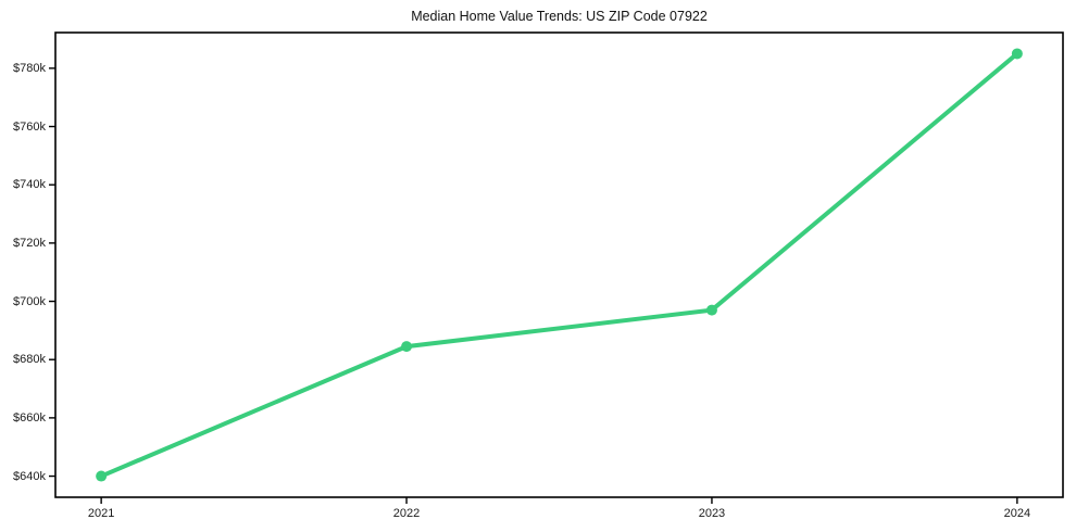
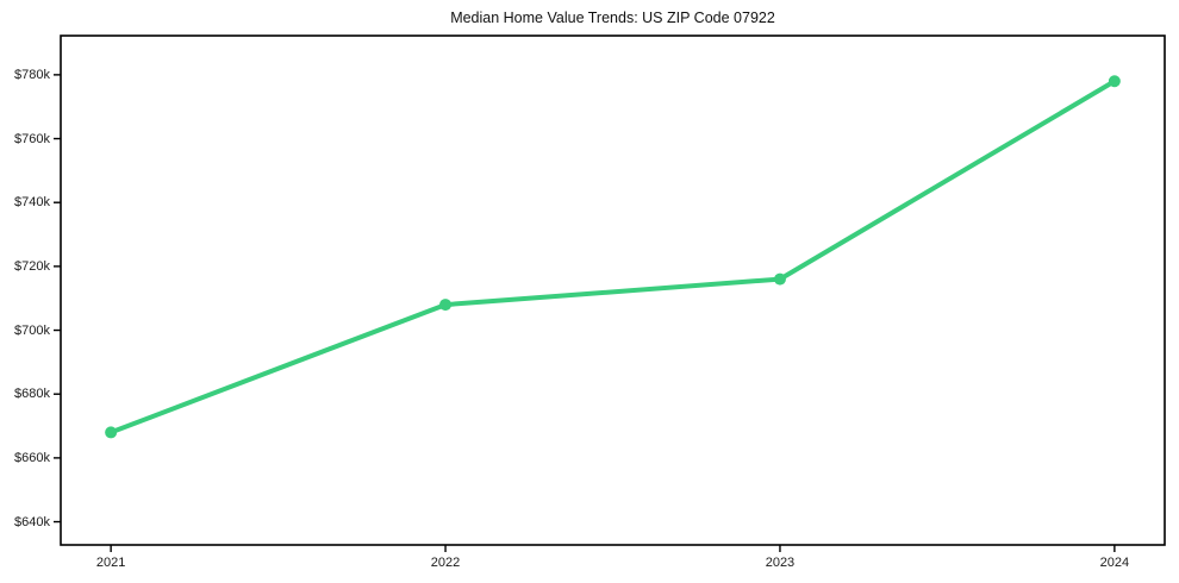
2021: $640k -> $668k
2022: $684k -> $708k
2023: $697k -> $716k
2024: $785k -> $778k
